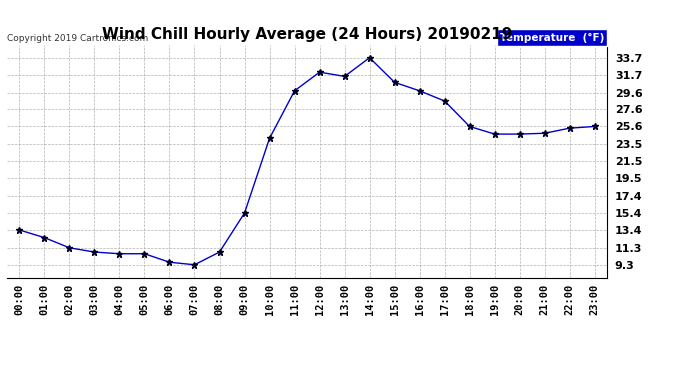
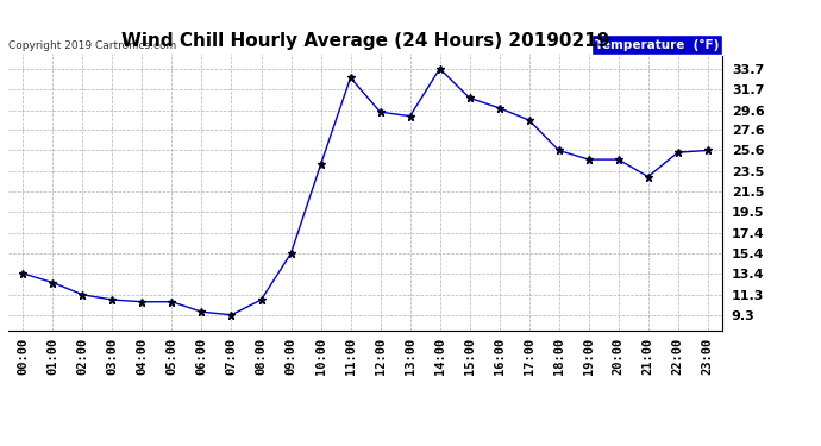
11:00: 29.8 -> 32.8
12:00: 32.0 -> 29.4
13:00: 31.5 -> 29.0
21:00: 24.8 -> 23.0
